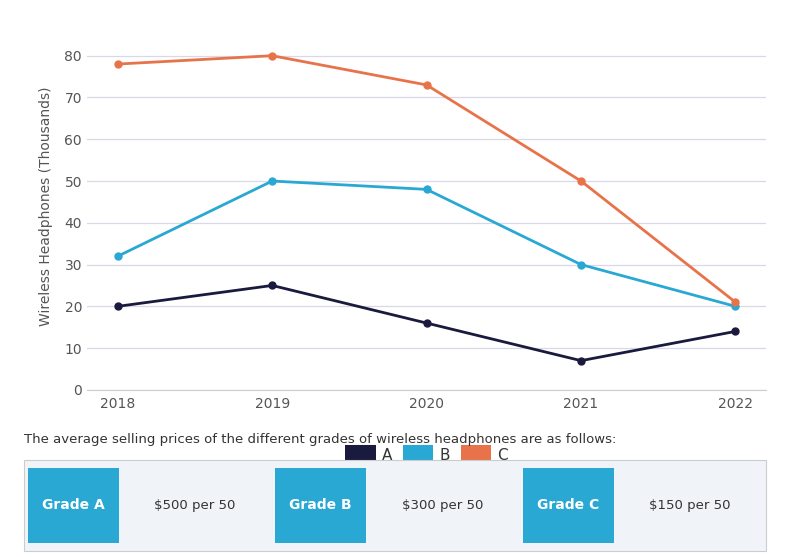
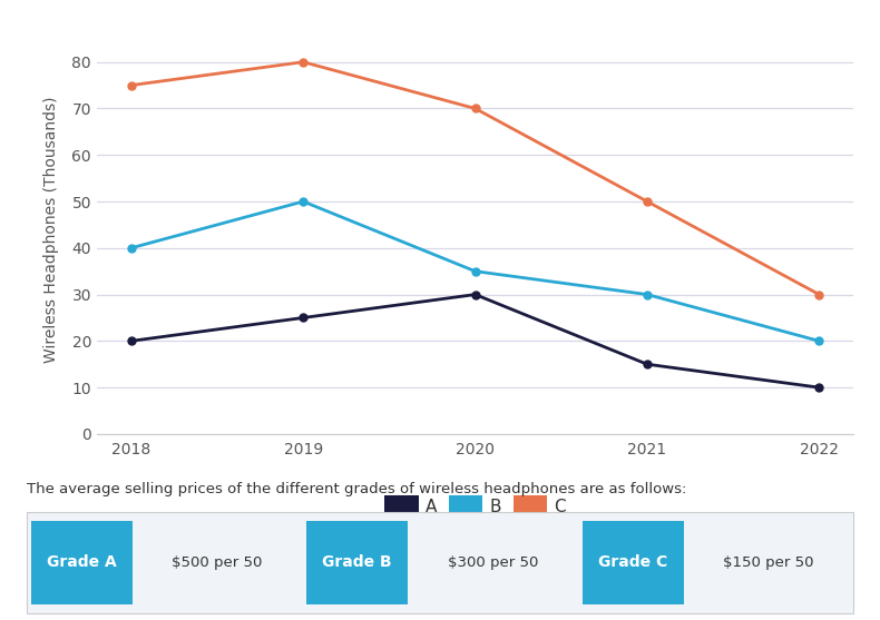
B/2018: 32 -> 40
C/2018: 78 -> 75
A/2020: 16 -> 30
B/2020: 48 -> 35
C/2020: 73 -> 70
A/2021: 7 -> 15
A/2022: 14 -> 10
C/2022: 21 -> 30
